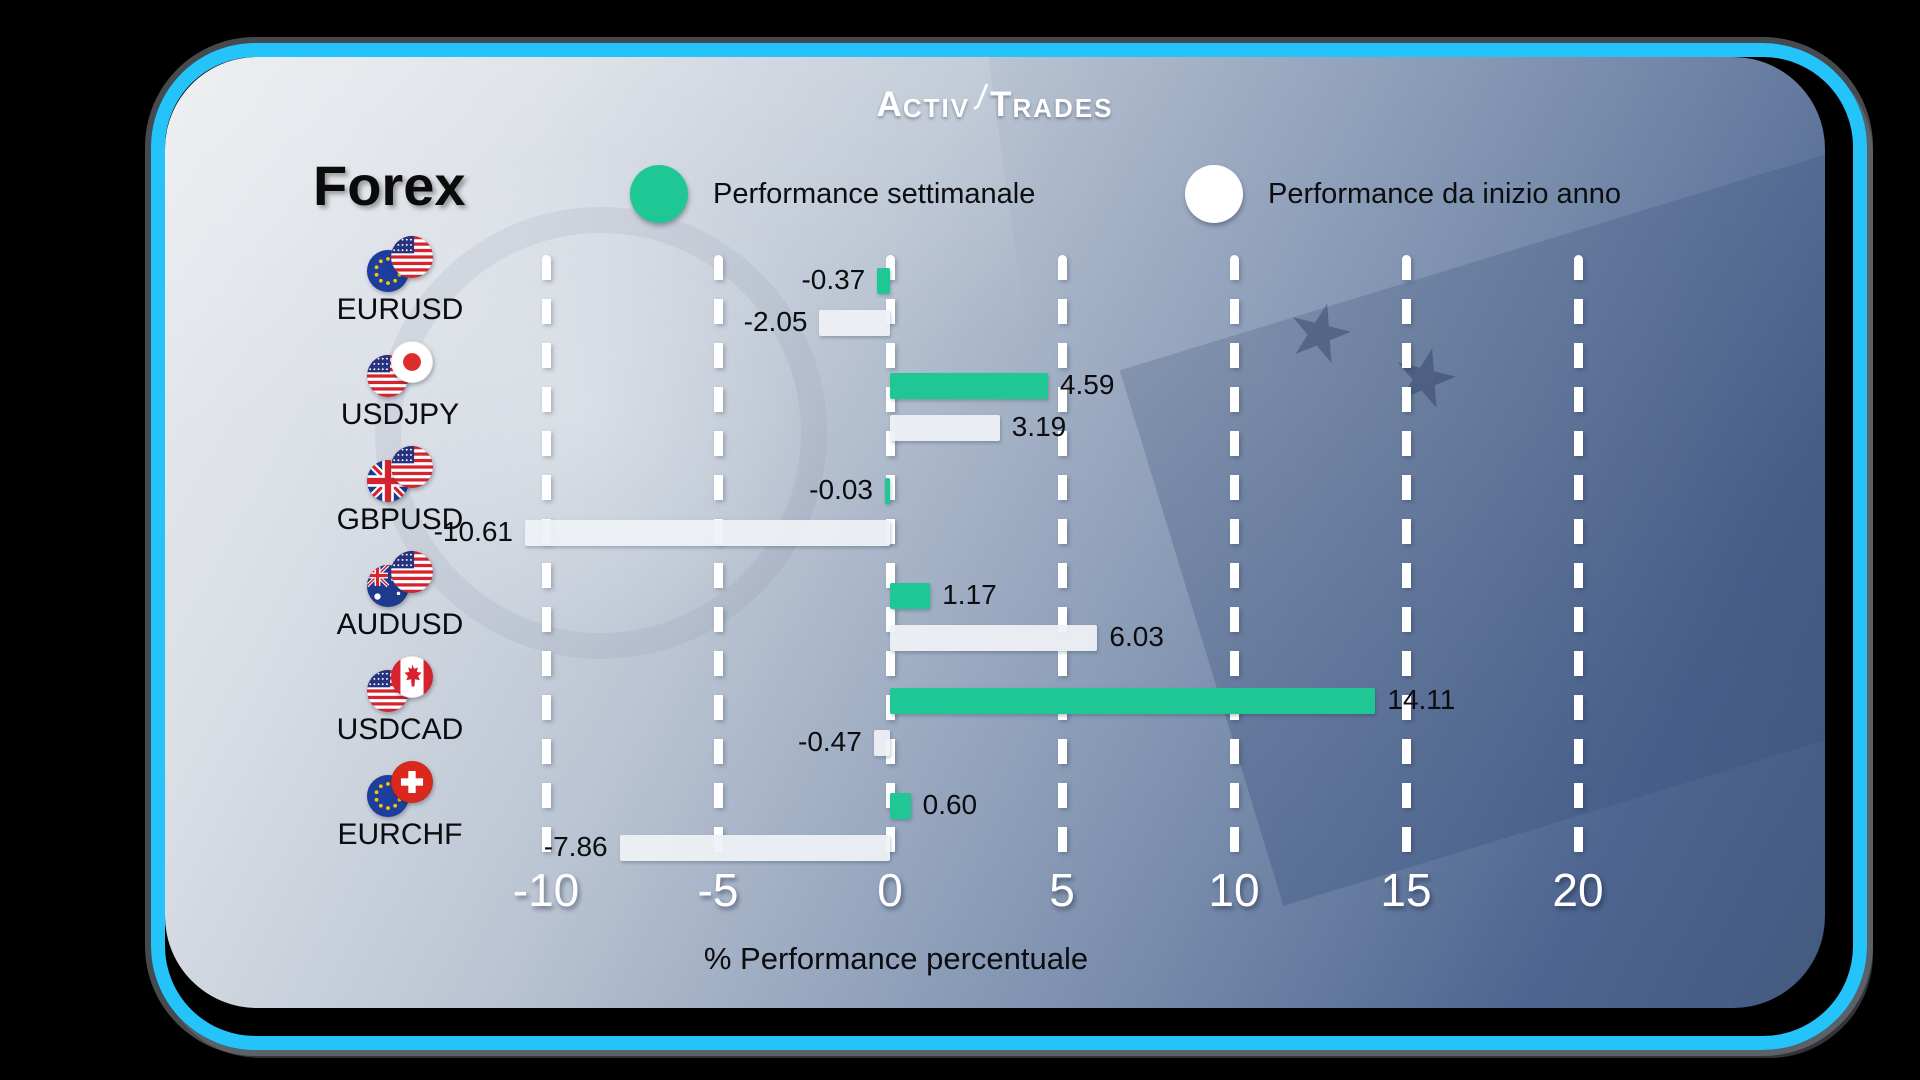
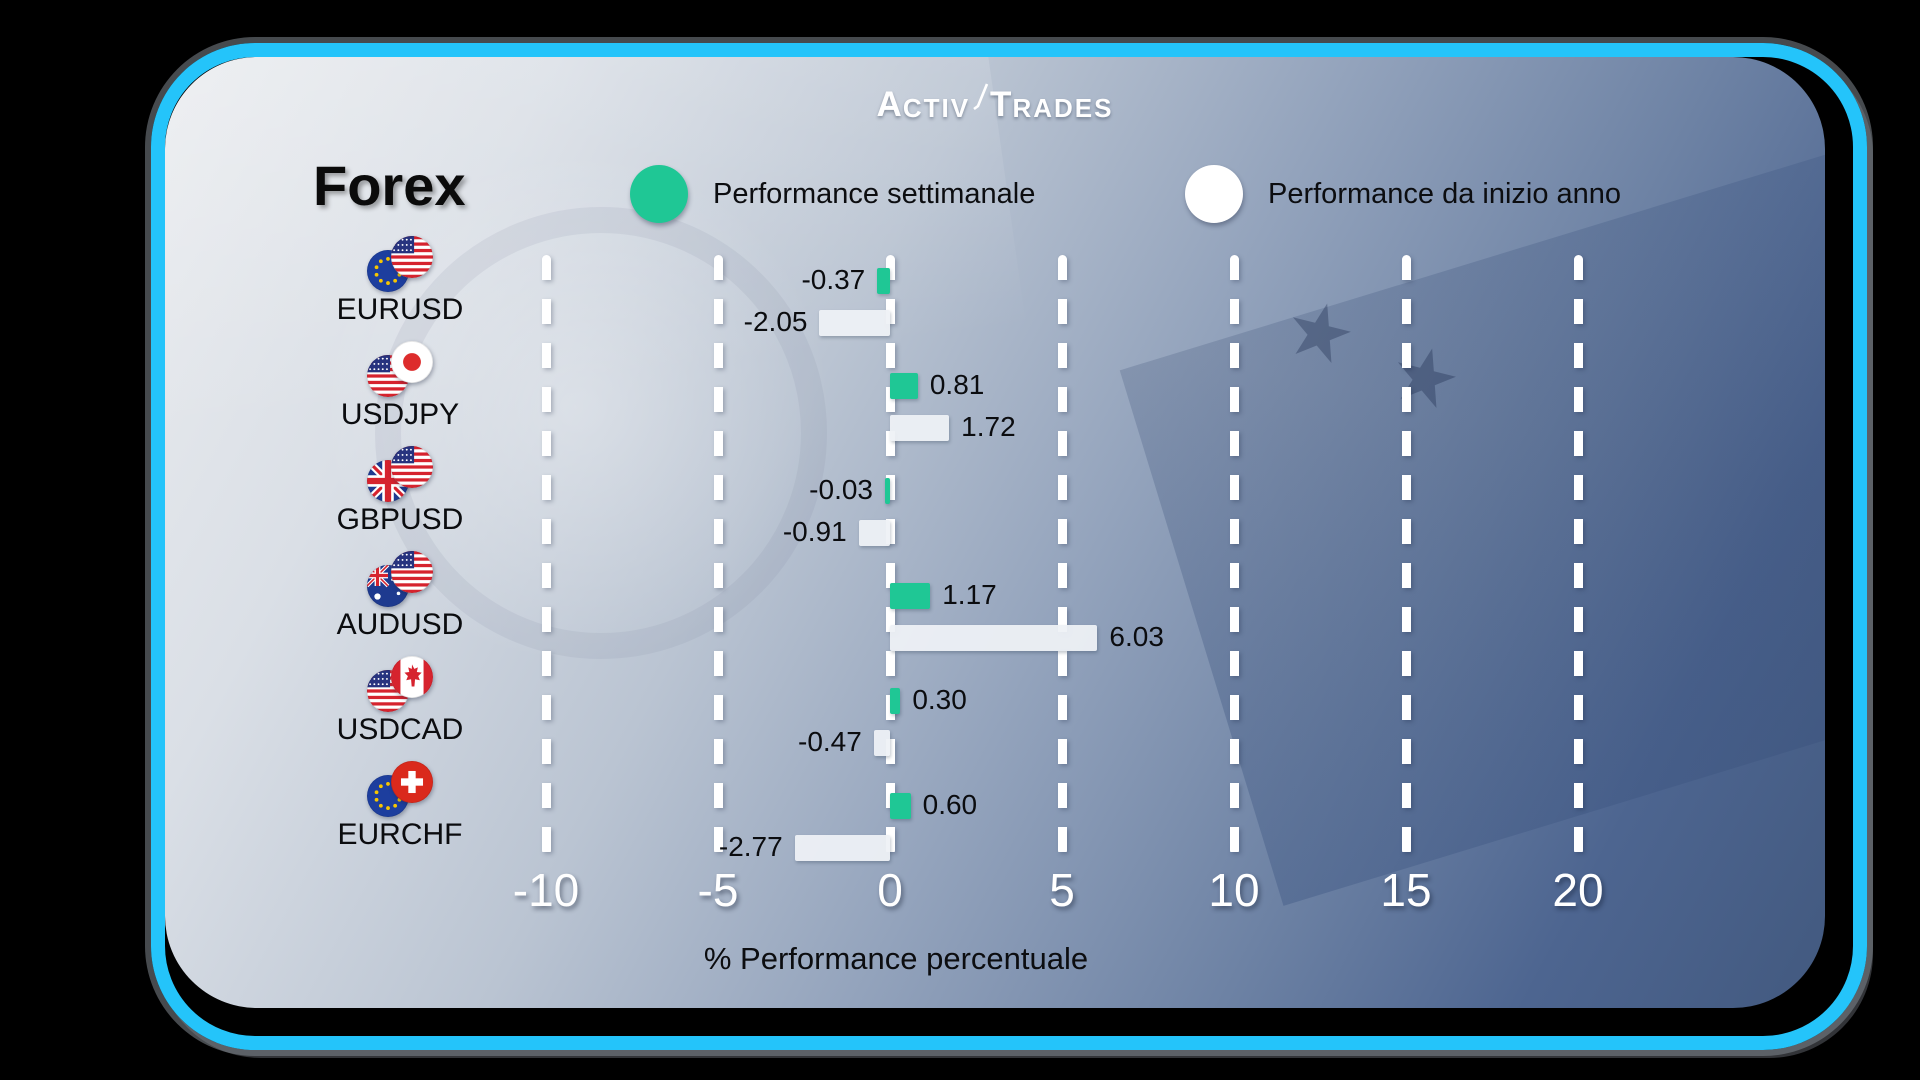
Performance settimanale/USDJPY: 4.59 -> 0.81
Performance da inizio anno/USDJPY: 3.19 -> 1.72
Performance da inizio anno/GBPUSD: -10.61 -> -0.91
Performance settimanale/USDCAD: 14.11 -> 0.30
Performance da inizio anno/EURCHF: -7.86 -> -2.77
